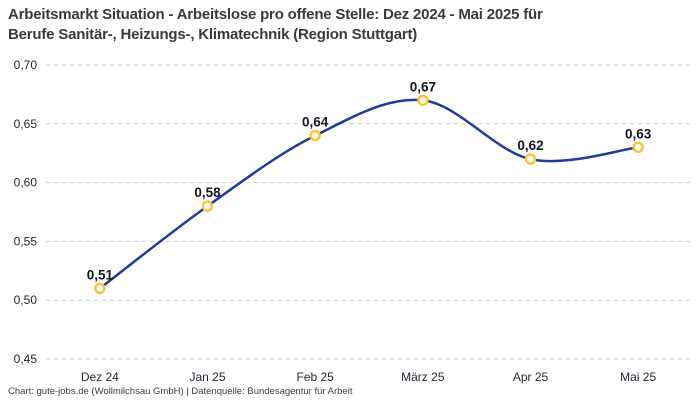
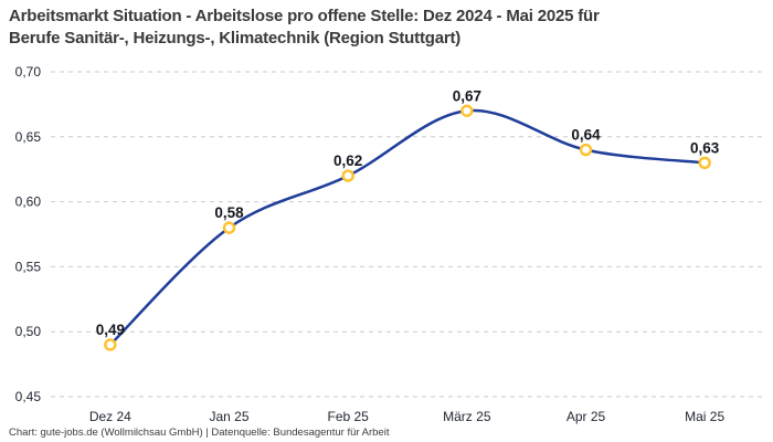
Dez 24: 0,51 -> 0,49
Feb 25: 0,64 -> 0,62
Apr 25: 0,62 -> 0,64
